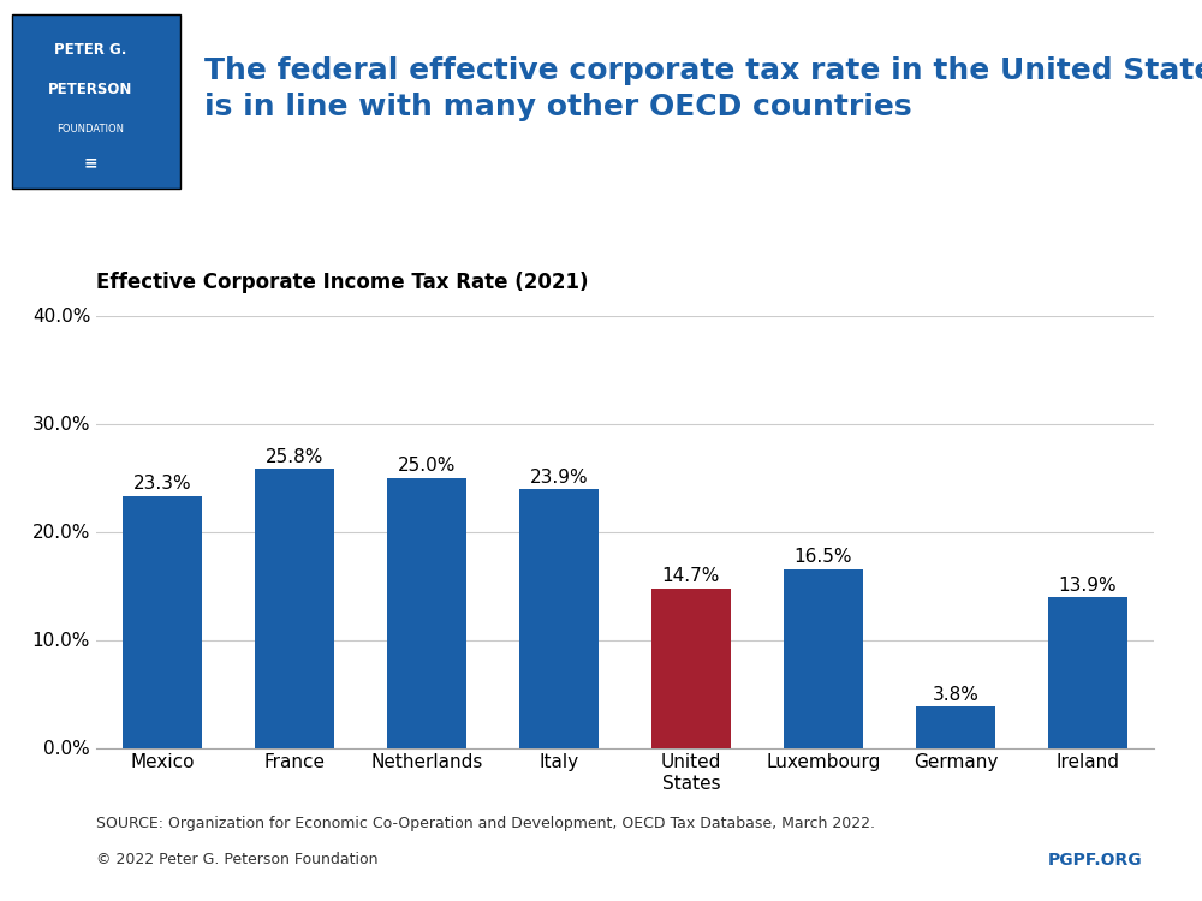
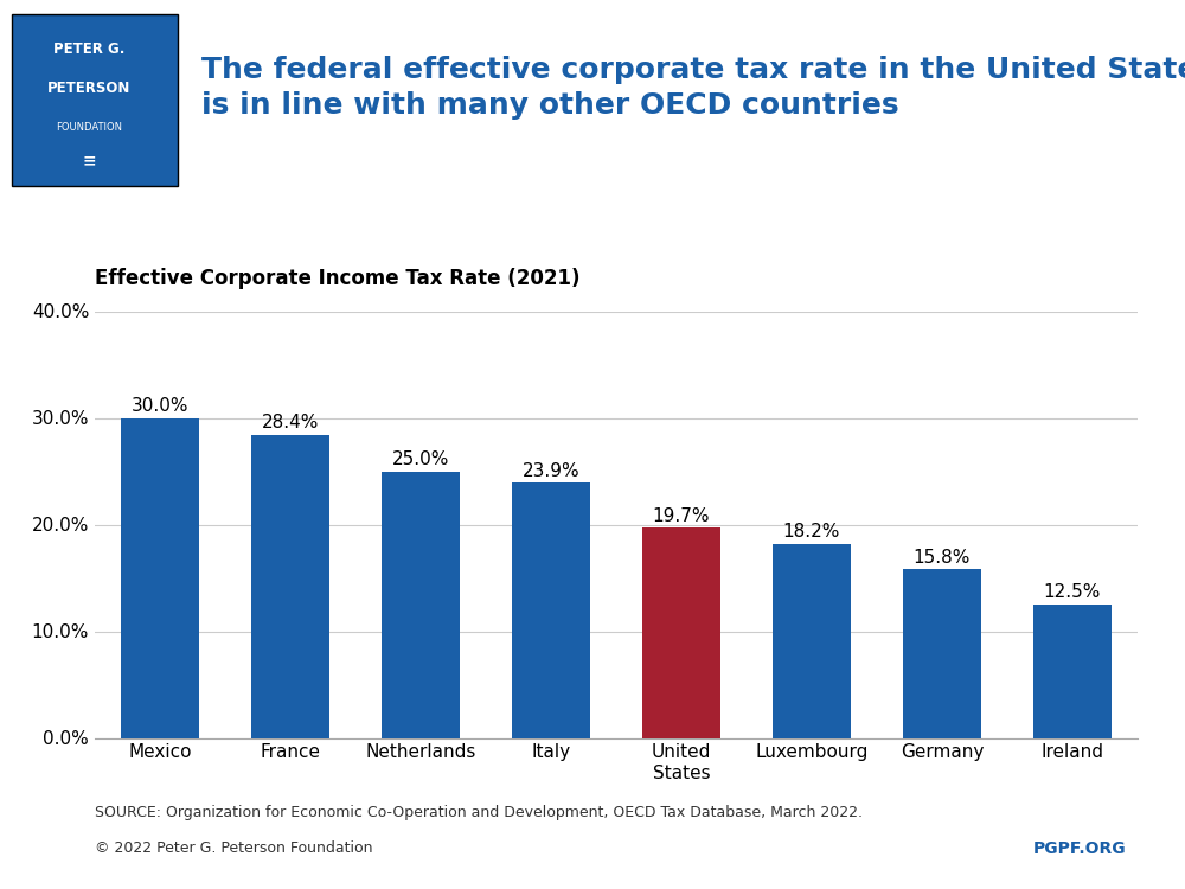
Mexico: 23.3% -> 30.0%
France: 25.8% -> 28.4%
United States: 14.7% -> 19.7%
Luxembourg: 16.5% -> 18.2%
Germany: 3.8% -> 15.8%
Ireland: 13.9% -> 12.5%
